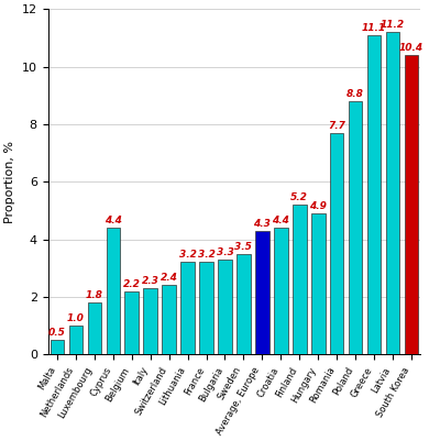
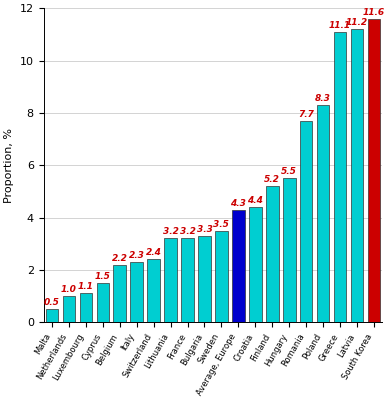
Luxembourg: 1.8 -> 1.1
Cyprus: 4.4 -> 1.5
Hungary: 4.9 -> 5.5
Poland: 8.8 -> 8.3
South Korea: 10.4 -> 11.6
